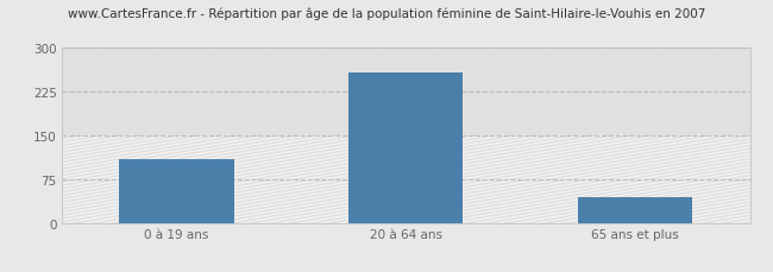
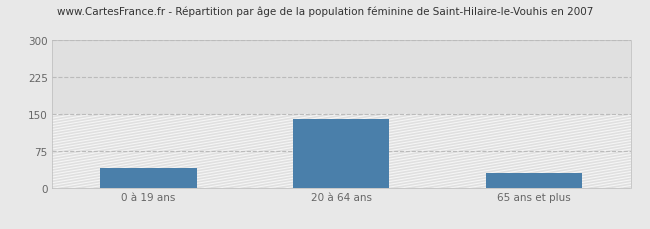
0 à 19 ans: 110 -> 40
20 à 64 ans: 257 -> 140
65 ans et plus: 45 -> 30
